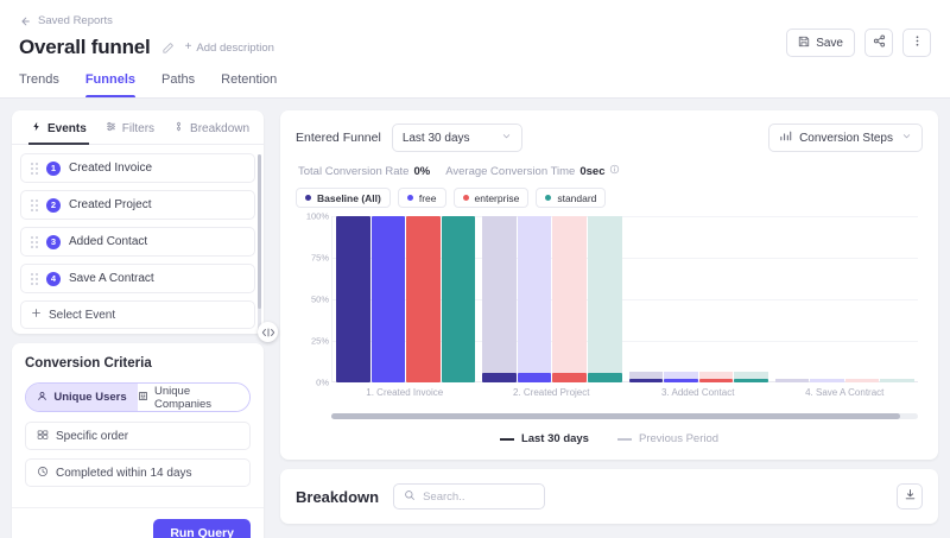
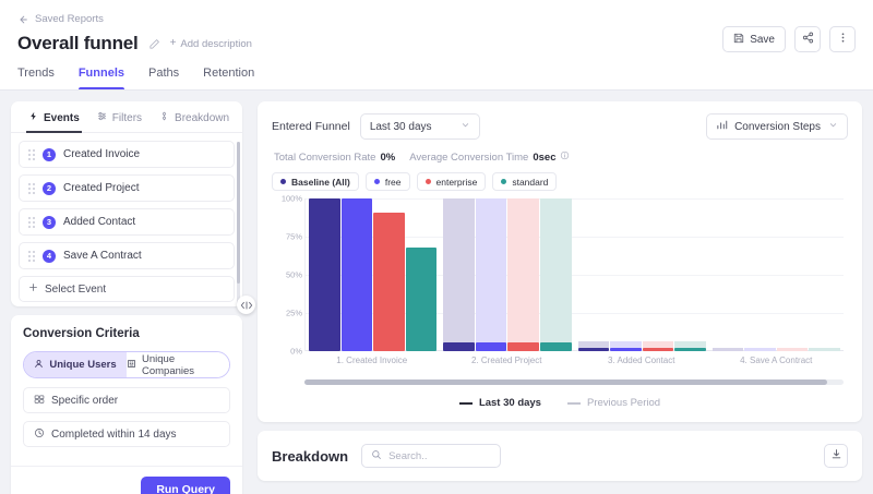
enterprise/1. Created Invoice: 100% -> 91%
standard/1. Created Invoice: 100% -> 68%
